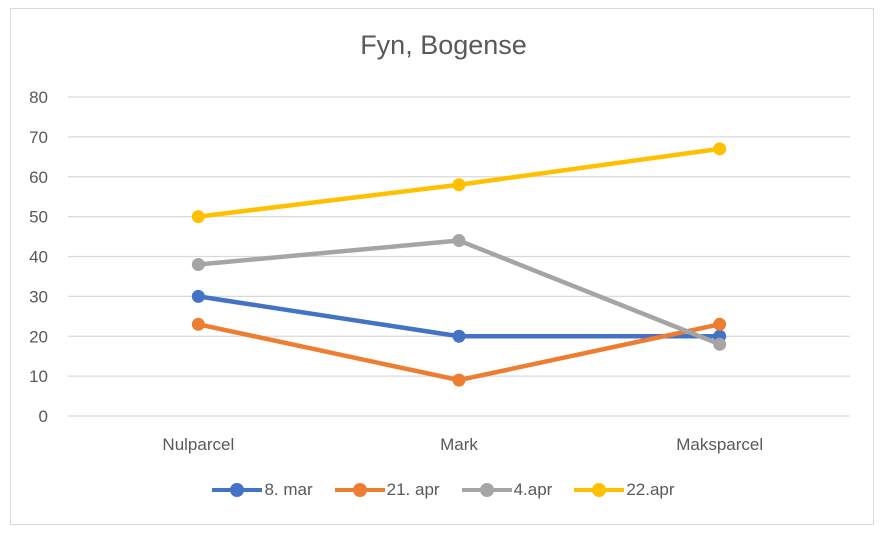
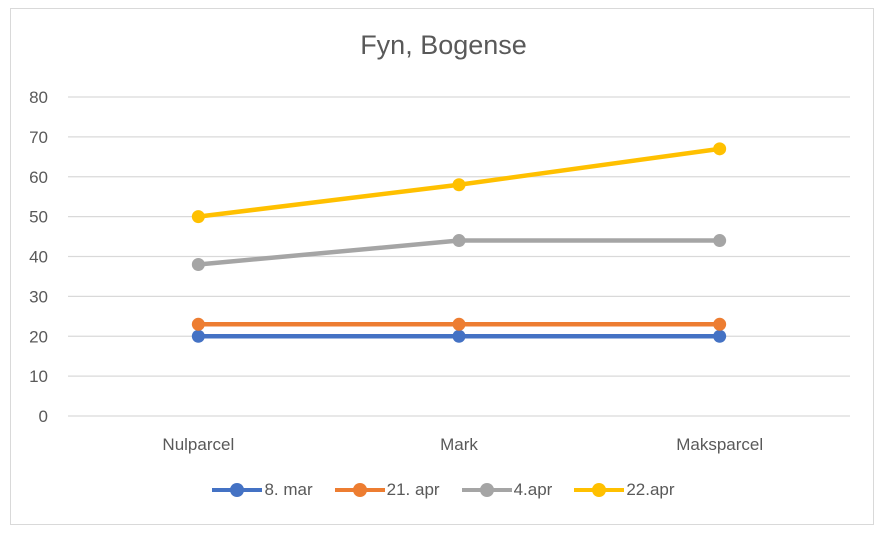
8. mar/Nulparcel: 30 -> 20
21. apr/Mark: 9 -> 23
4.apr/Maksparcel: 18 -> 44
